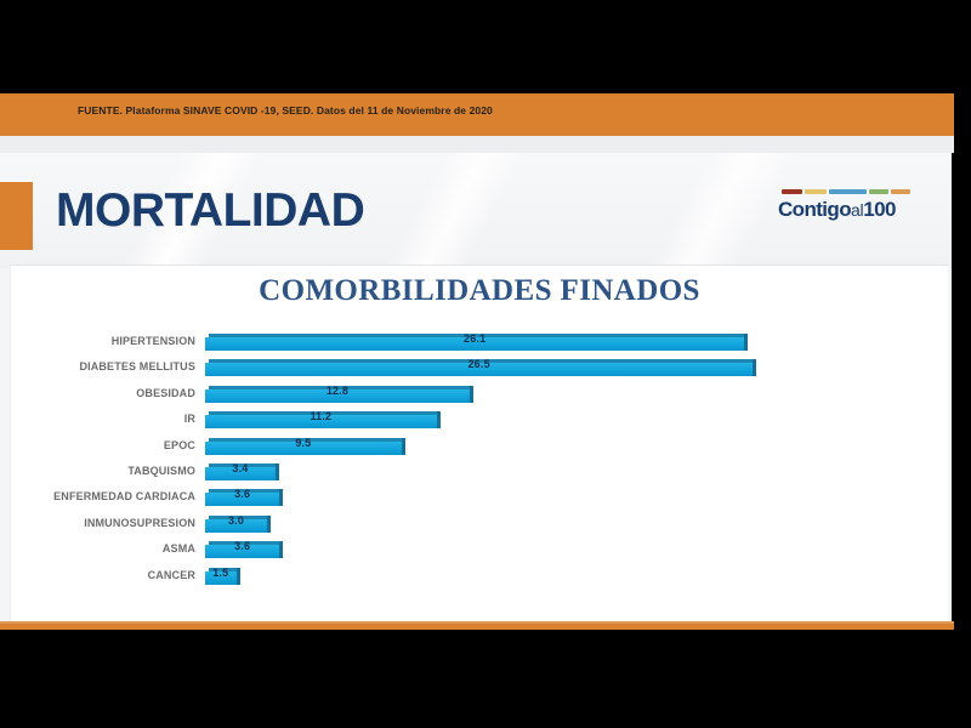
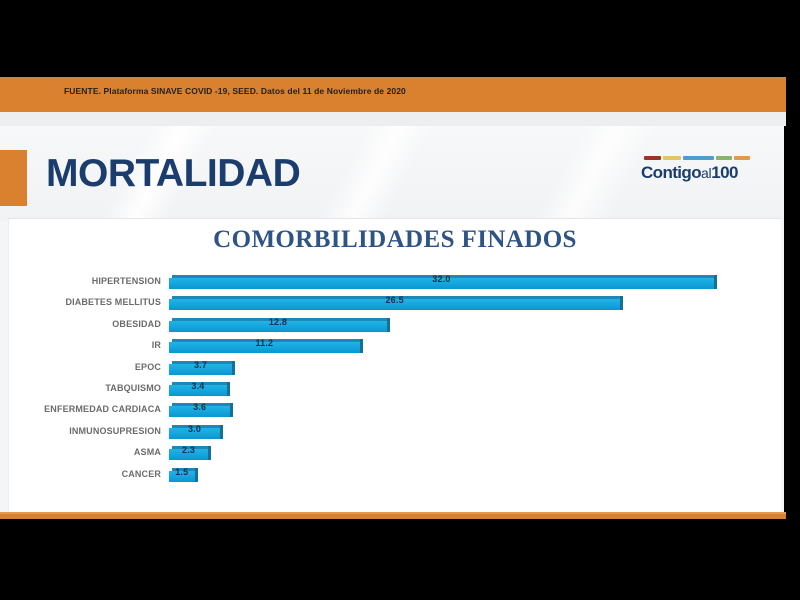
HIPERTENSION: 26.1 -> 32.0
EPOC: 9.5 -> 3.7
ASMA: 3.6 -> 2.3
